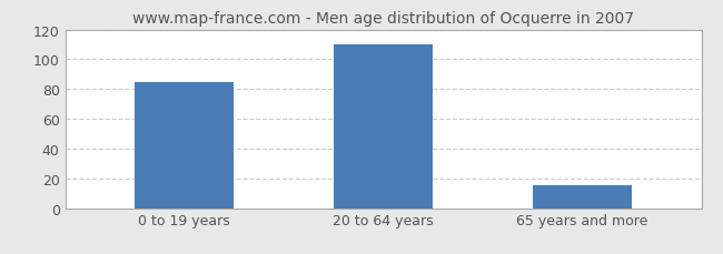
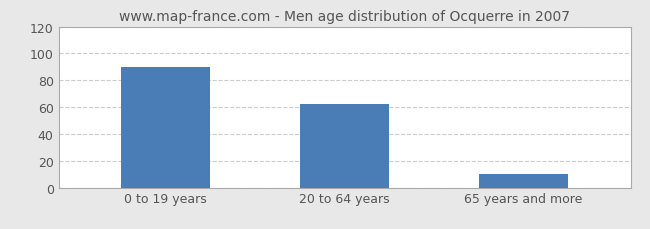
0 to 19 years: 85 -> 90
20 to 64 years: 110 -> 62
65 years and more: 15 -> 10
